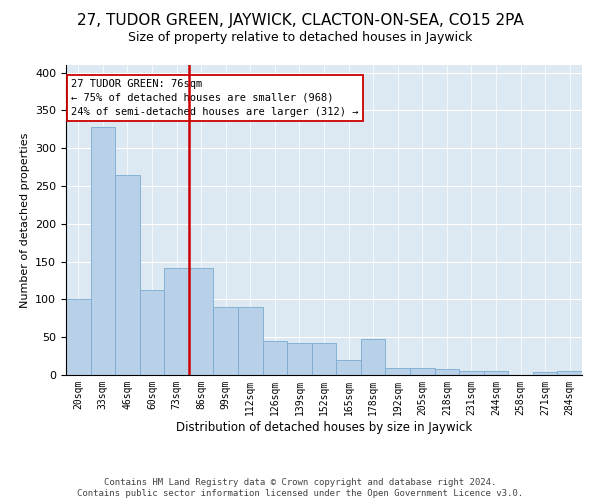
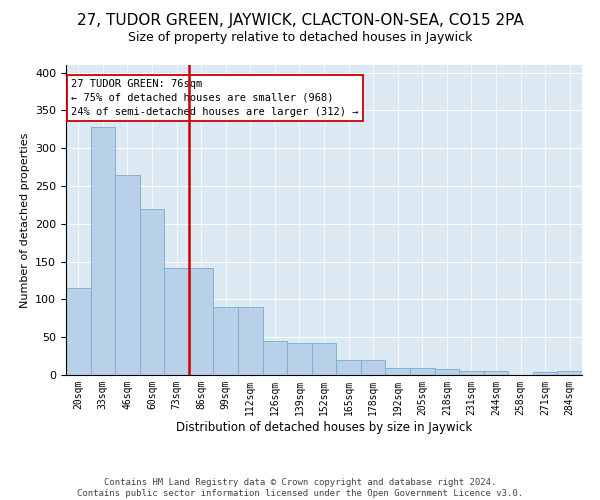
20sqm: 100 -> 115
60sqm: 112 -> 220
178sqm: 48 -> 20
